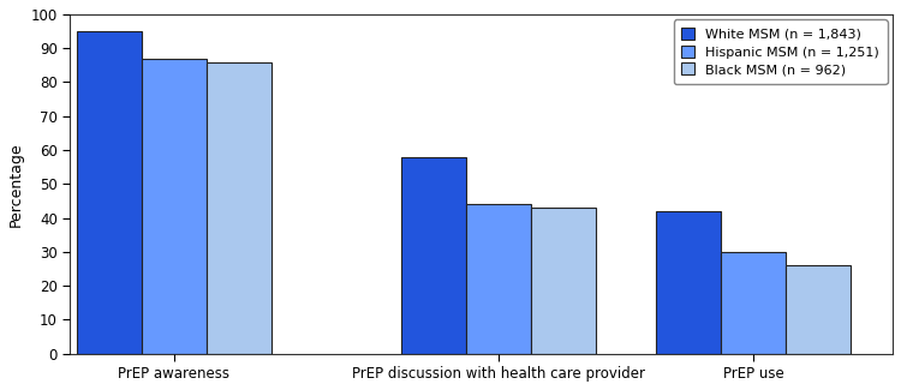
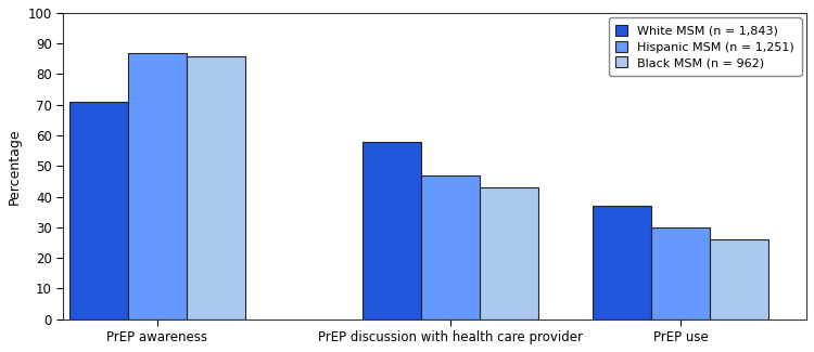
White MSM (n = 1,843)/PrEP awareness: 95 -> 71
Hispanic MSM (n = 1,251)/PrEP discussion with health care provider: 44 -> 47
White MSM (n = 1,843)/PrEP use: 42 -> 37
